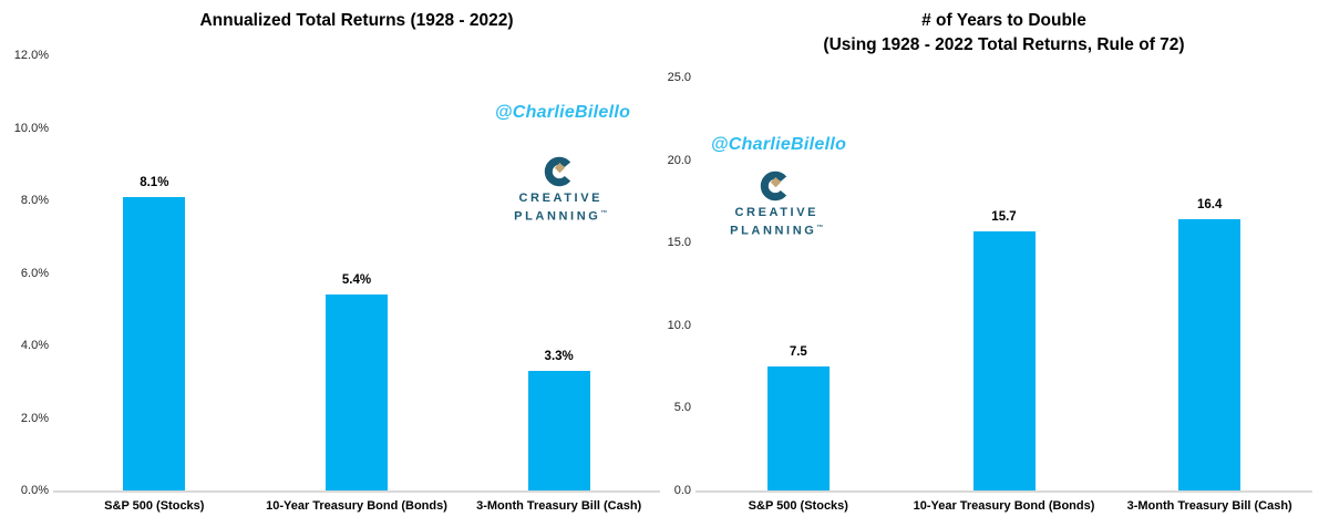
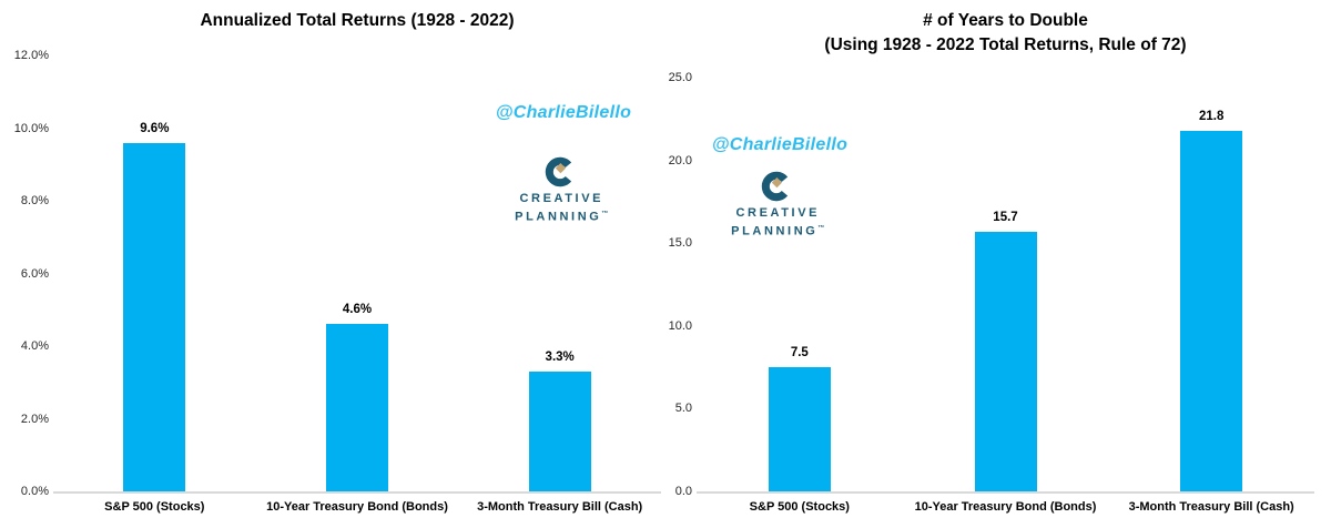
Annualized Total Returns (1928 - 2022)/S&P 500 (Stocks): 8.1% -> 9.6%
Annualized Total Returns (1928 - 2022)/10-Year Treasury Bond (Bonds): 5.4% -> 4.6%
# of Years to Double/3-Month Treasury Bill (Cash): 16.4 -> 21.8
